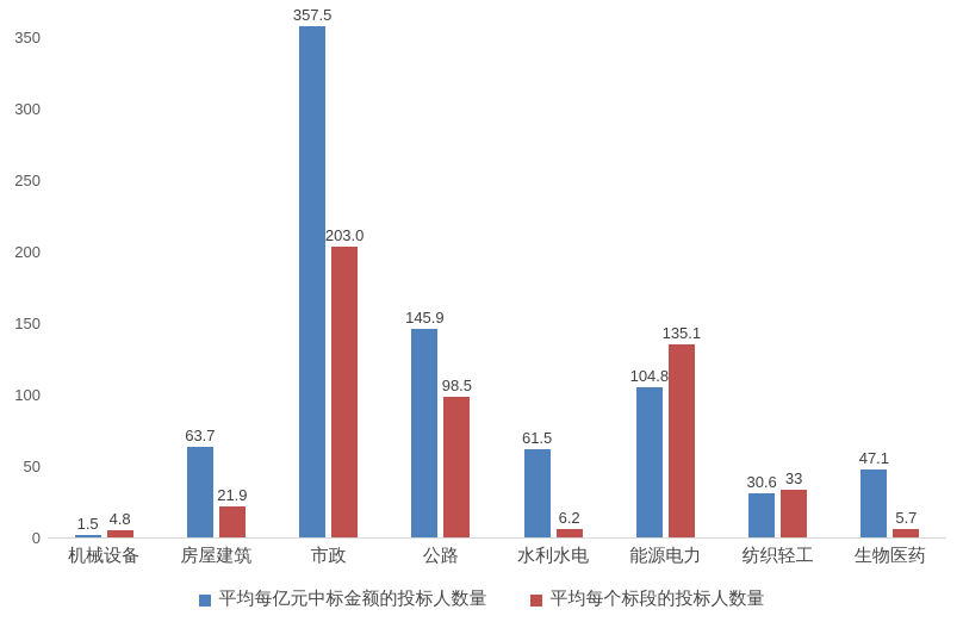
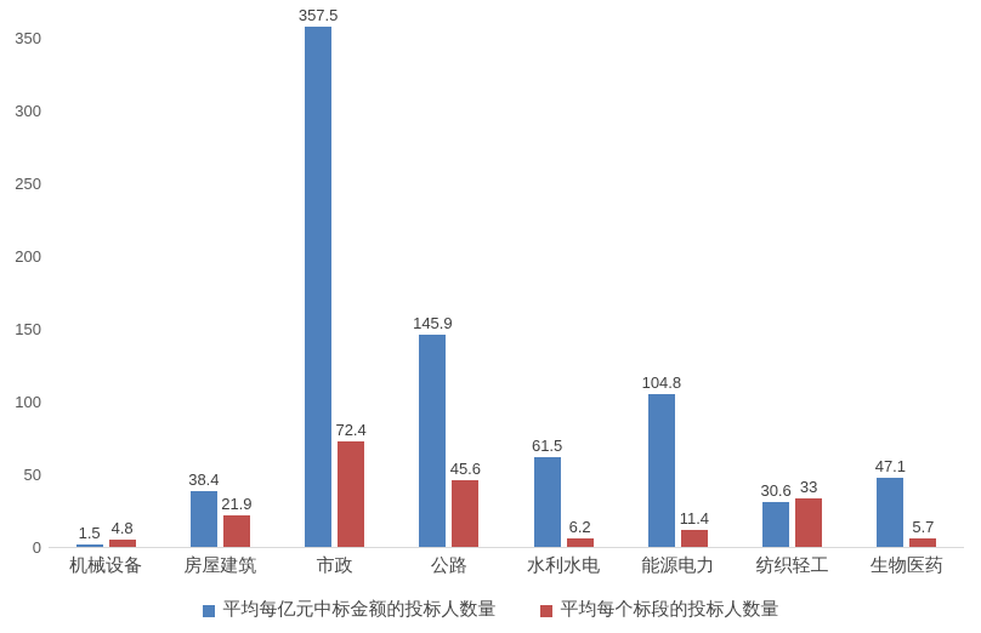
平均每亿元中标金额的投标人数量/房屋建筑: 63.7 -> 38.4
平均每个标段的投标人数量/市政: 203.0 -> 72.4
平均每个标段的投标人数量/公路: 98.5 -> 45.6
平均每个标段的投标人数量/能源电力: 135.1 -> 11.4
